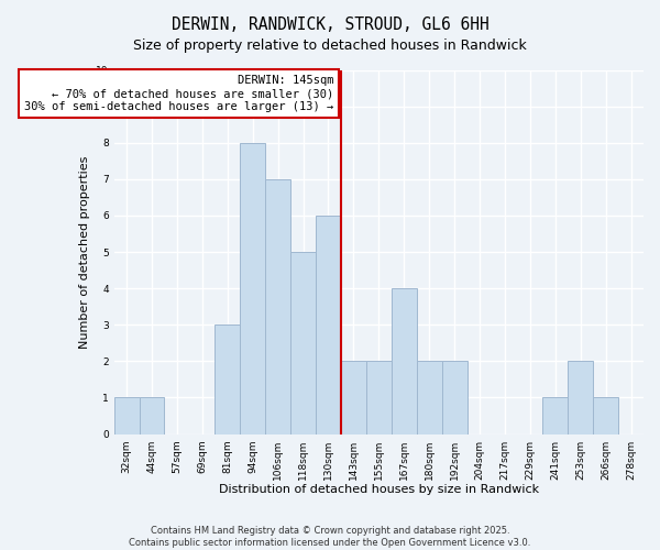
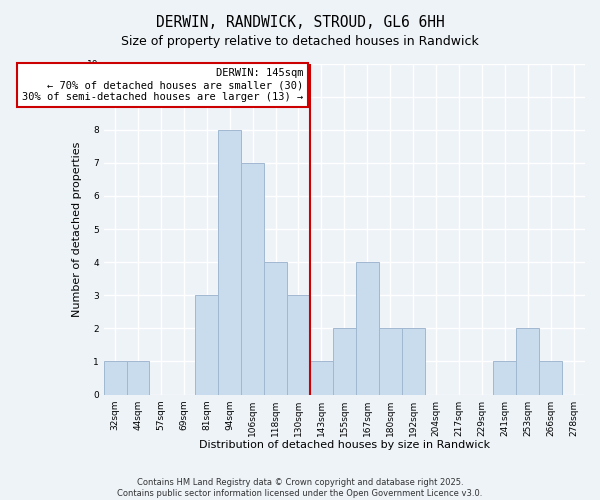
118sqm: 5 -> 4
130sqm: 6 -> 3
143sqm: 2 -> 1
